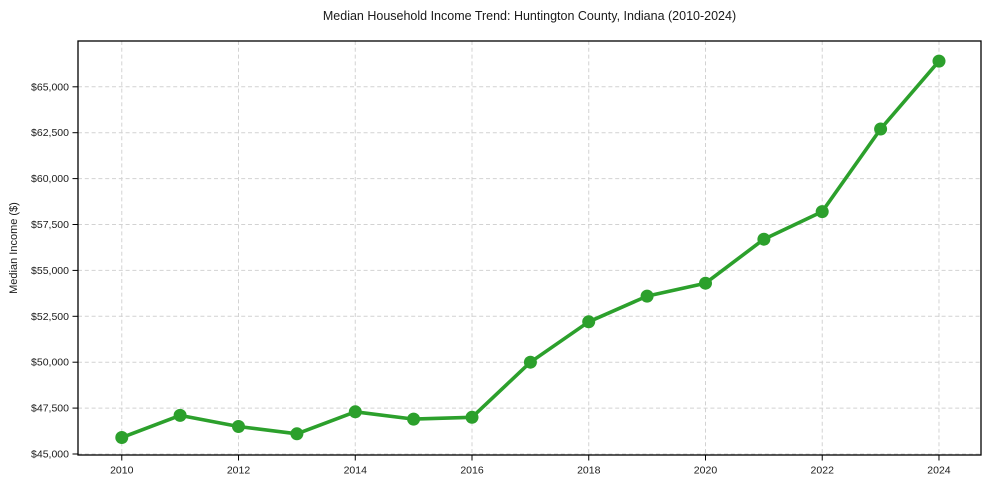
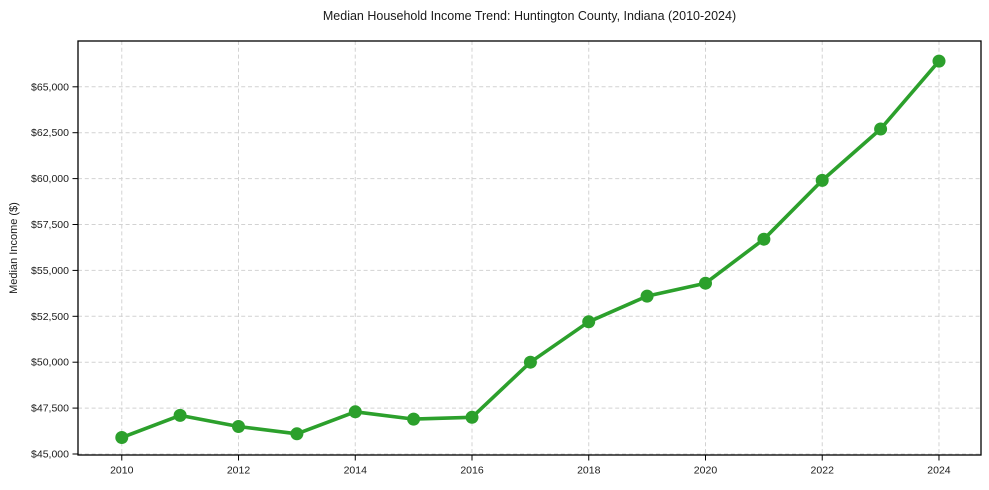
2022: $58200 -> $59900
